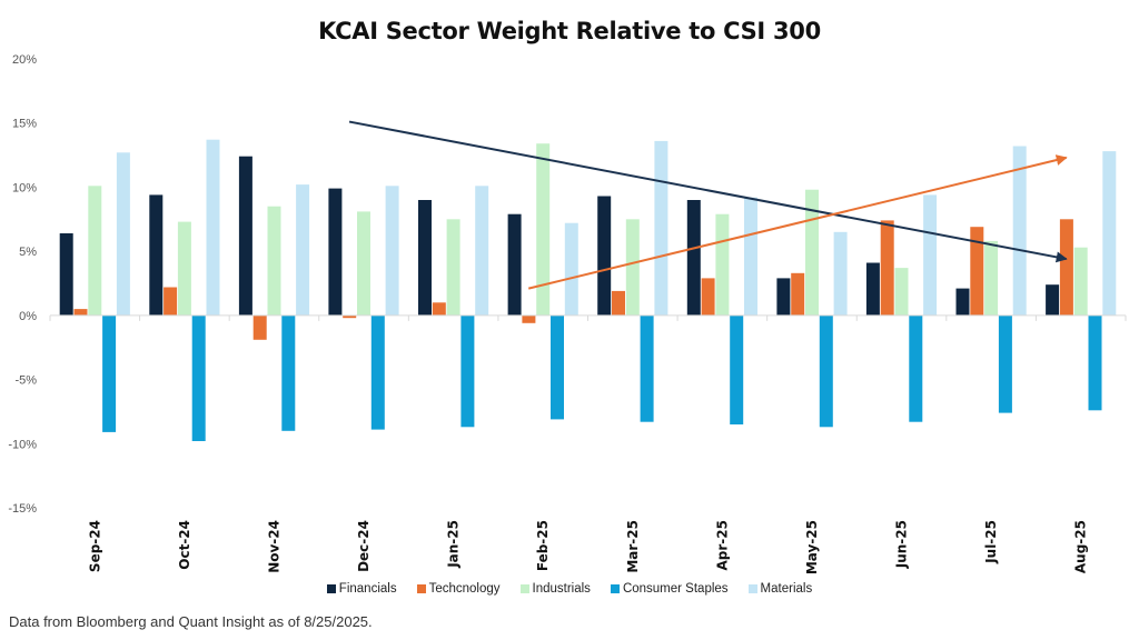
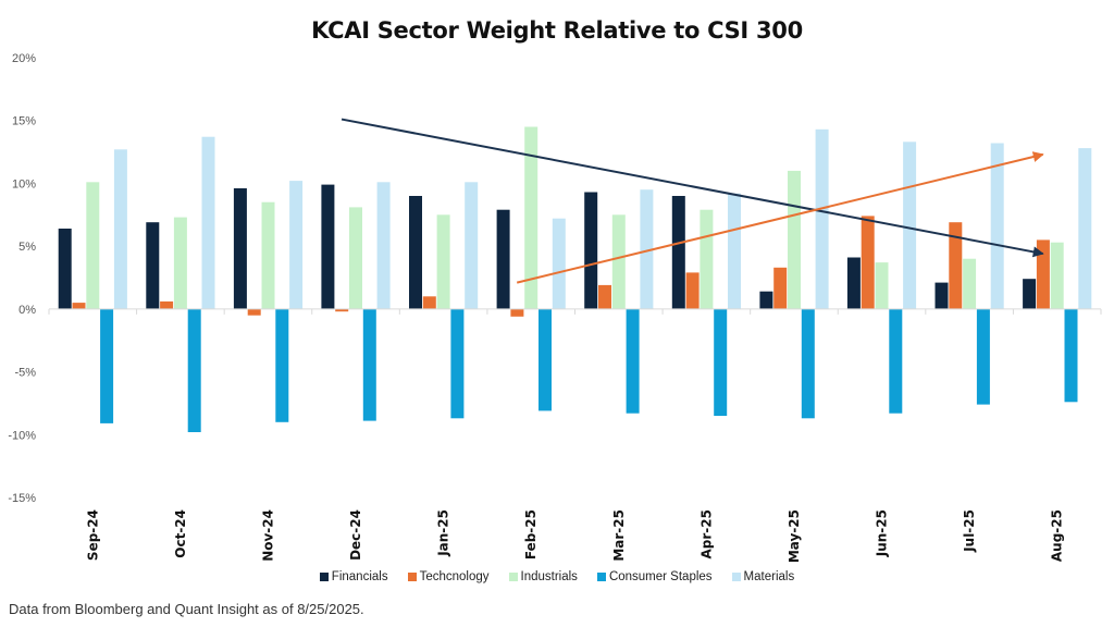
Financials/Oct-24: 9.4% -> 6.9%
Techcnology/Oct-24: 2.2% -> 0.6%
Financials/Nov-24: 12.4% -> 9.6%
Techcnology/Nov-24: -1.9% -> -0.5%
Industrials/Feb-25: 13.4% -> 14.5%
Materials/Mar-25: 13.6% -> 9.5%
Financials/May-25: 2.9% -> 1.4%
Industrials/May-25: 9.8% -> 11.0%
Materials/May-25: 6.5% -> 14.3%
Materials/Jun-25: 9.4% -> 13.3%
Industrials/Jul-25: 5.8% -> 4.0%
Techcnology/Aug-25: 7.5% -> 5.5%
